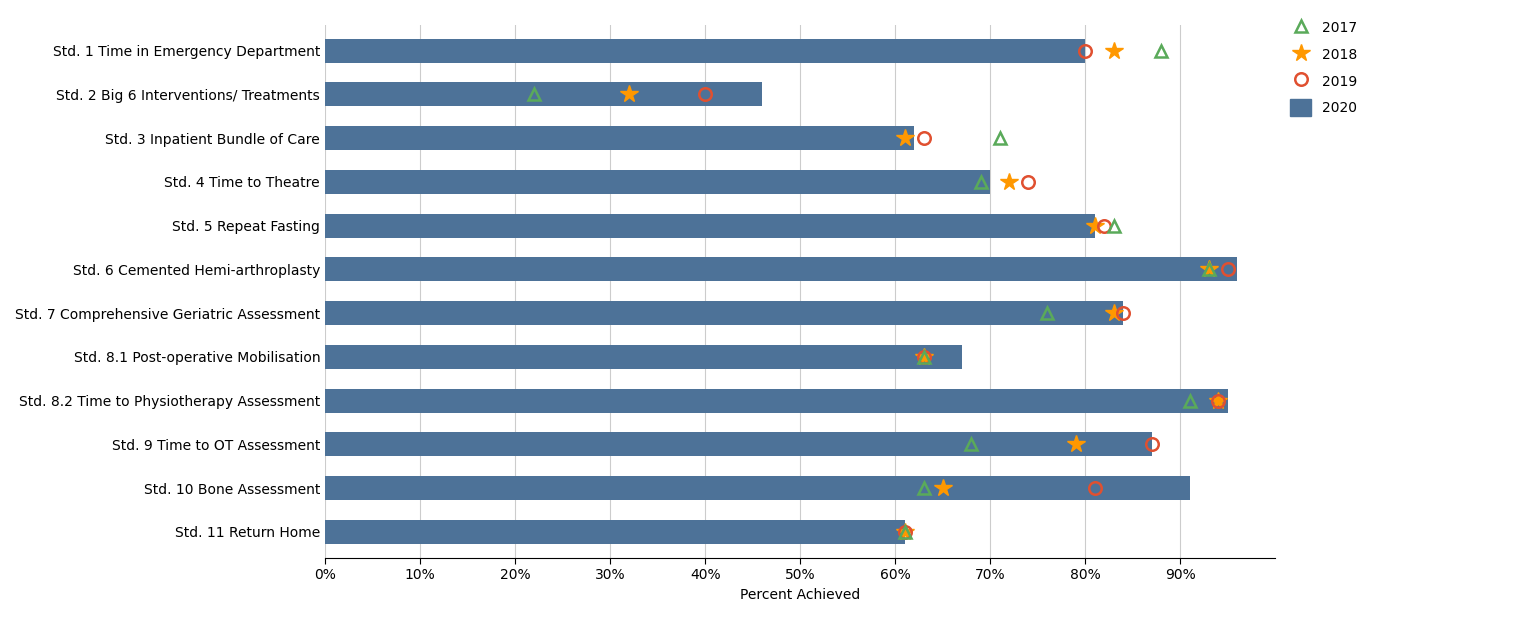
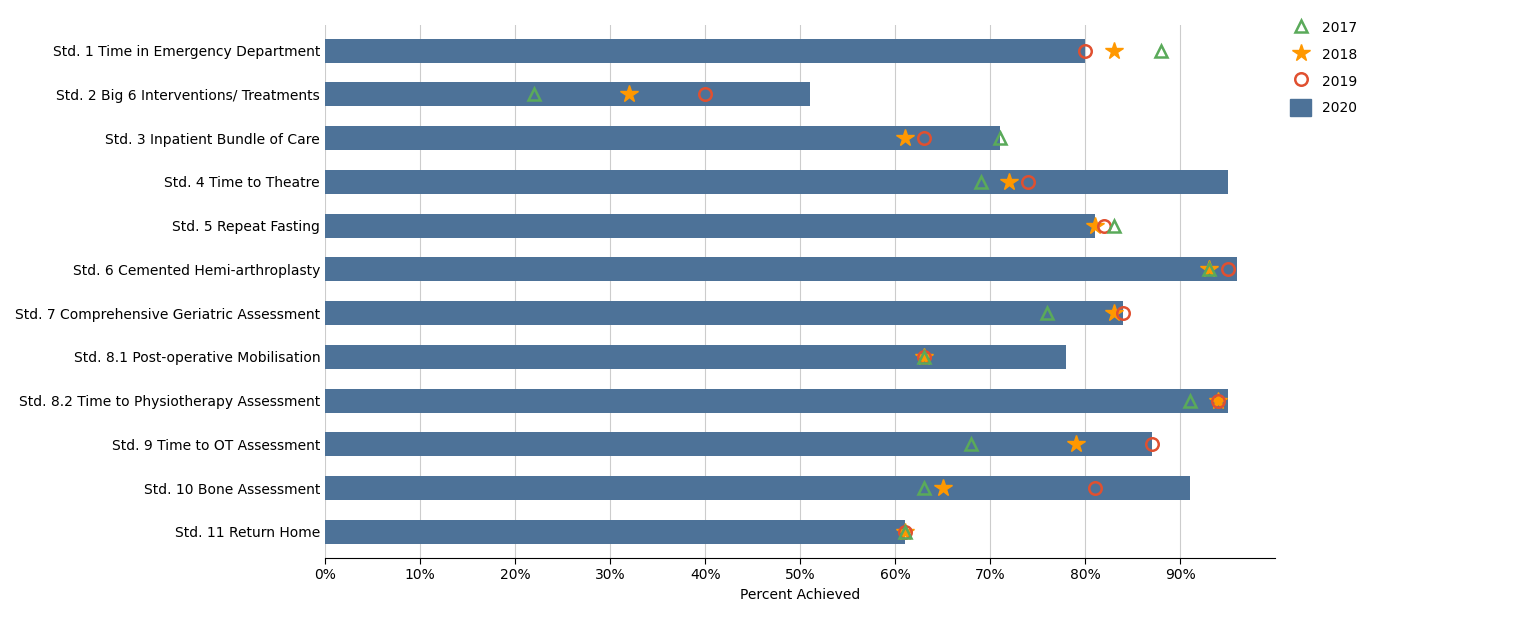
Std. 2 Big 6 Interventions/ Treatments: 46% -> 51%
Std. 3 Inpatient Bundle of Care: 62% -> 71%
Std. 4 Time to Theatre: 70% -> 95%
Std. 8.1 Post-operative Mobilisation: 67% -> 78%
